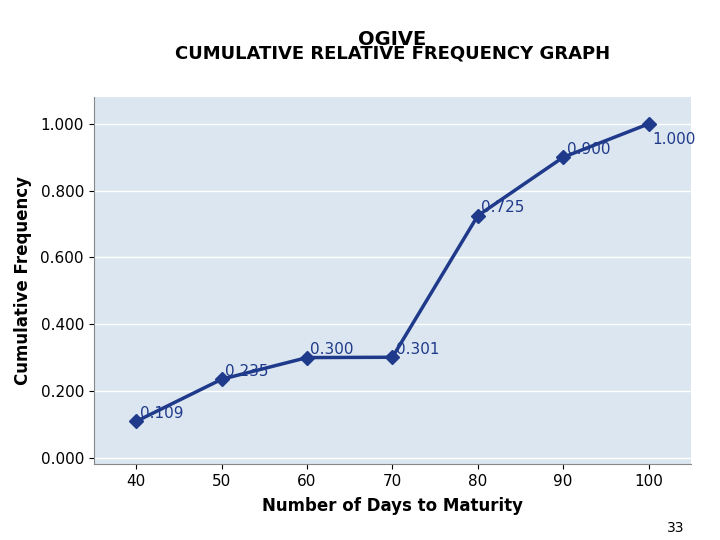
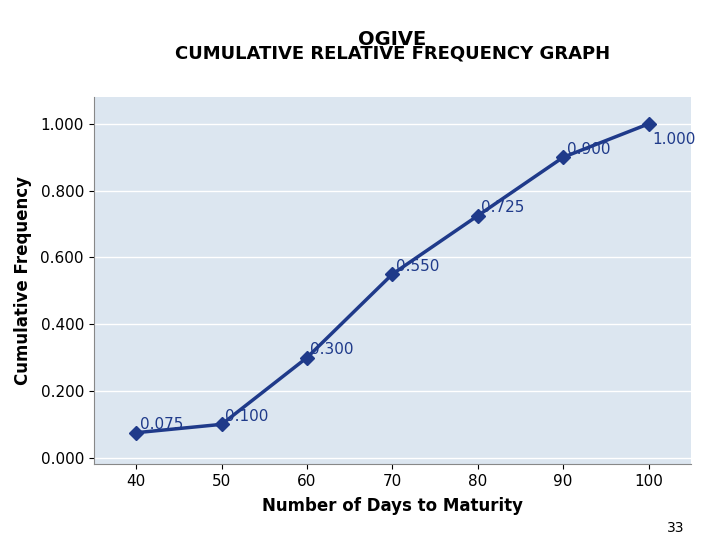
40: 0.109 -> 0.075
50: 0.235 -> 0.100
70: 0.301 -> 0.550
